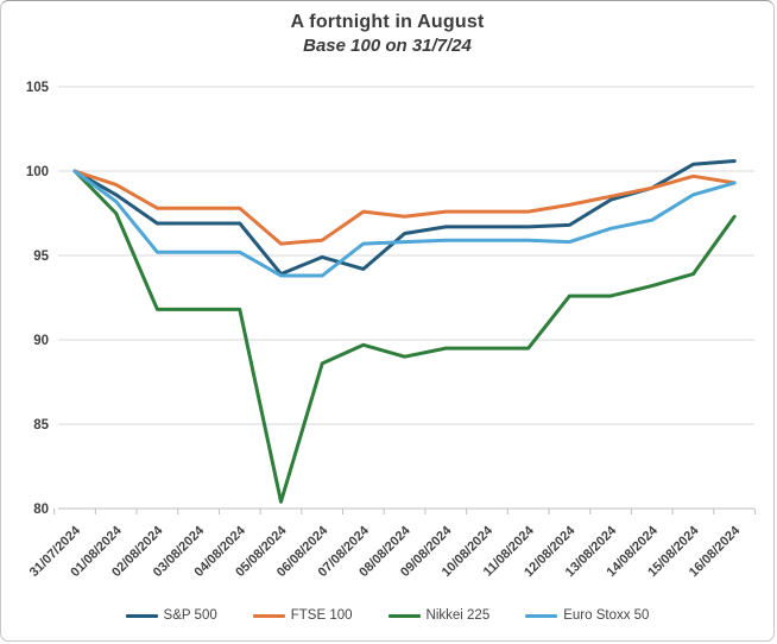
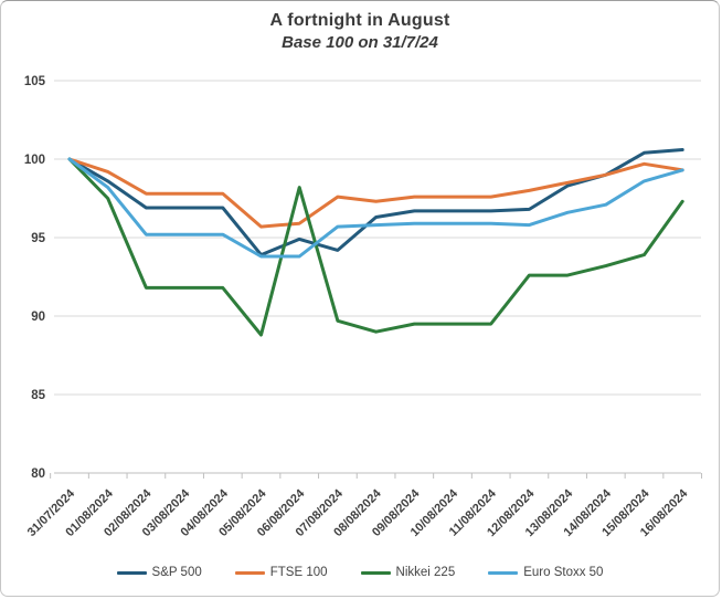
Nikkei 225/05/08/2024: 80.4 -> 88.8
Nikkei 225/06/08/2024: 88.6 -> 98.2
